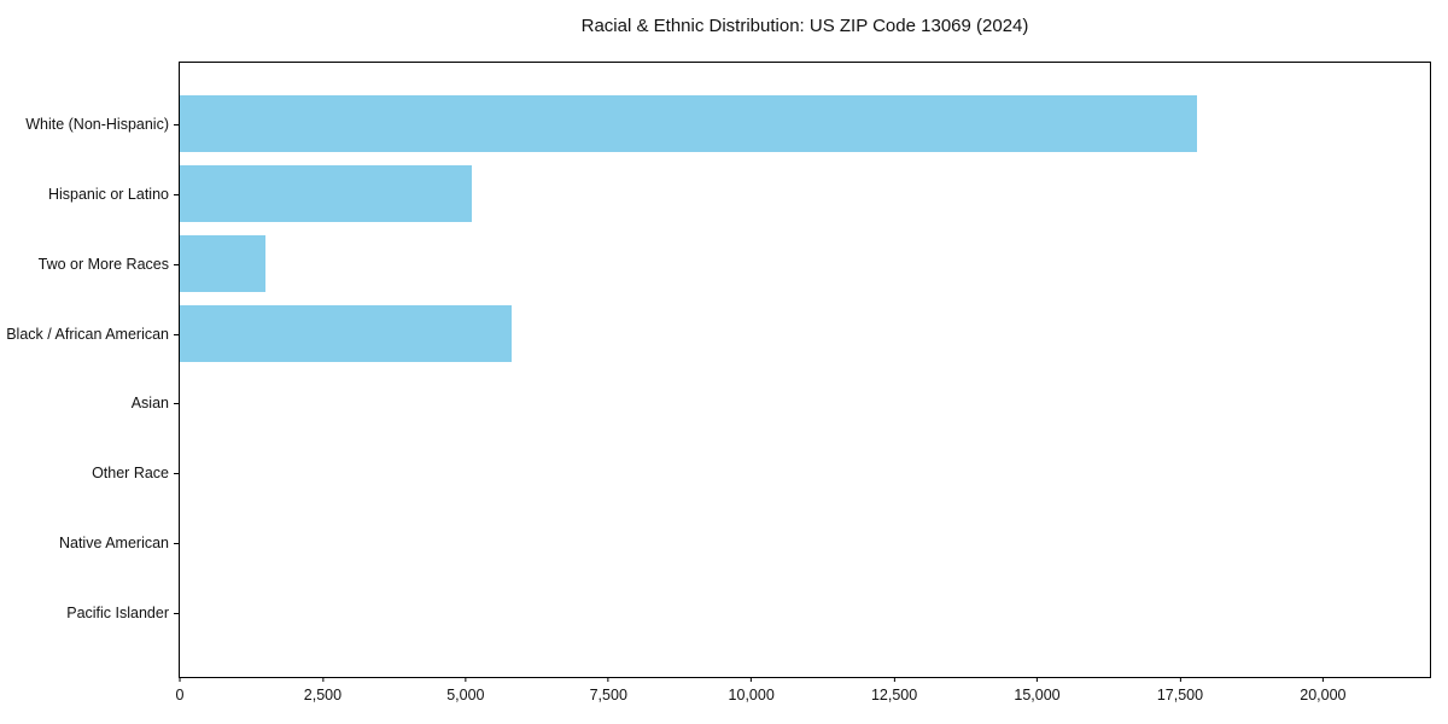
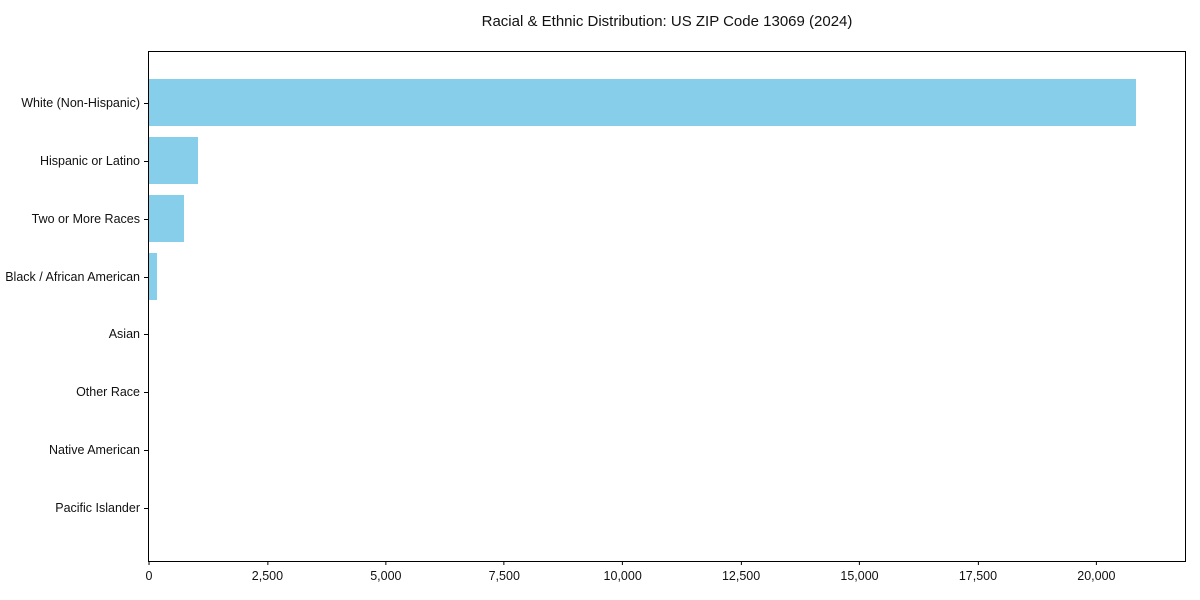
White (Non-Hispanic): 17800 -> 20800
Hispanic or Latino: 5100 -> 1000
Two or More Races: 1500 -> 700
Black / African American: 5800 -> 200
